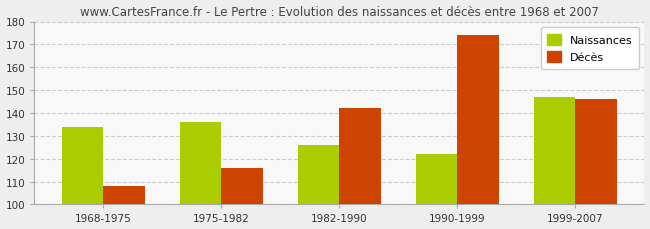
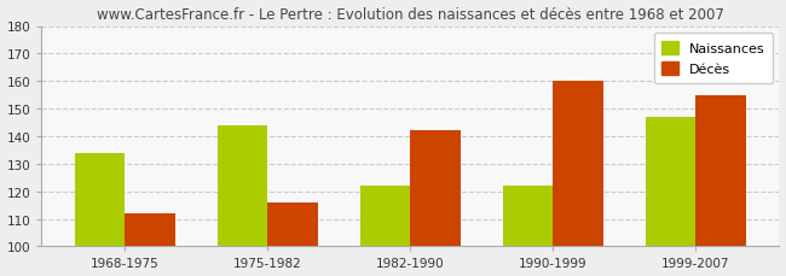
Décès/1968-1975: 108 -> 112
Naissances/1975-1982: 136 -> 144
Naissances/1982-1990: 126 -> 122
Décès/1990-1999: 174 -> 160
Décès/1999-2007: 146 -> 155
